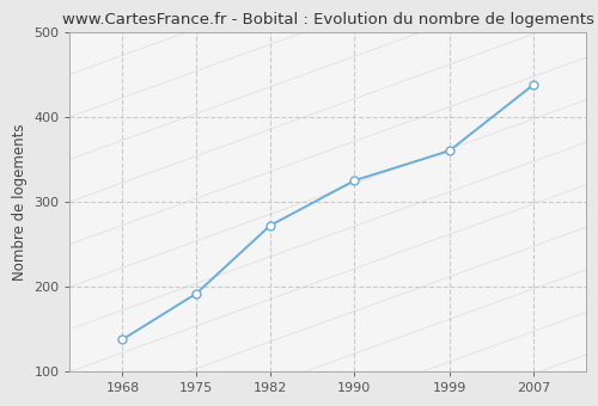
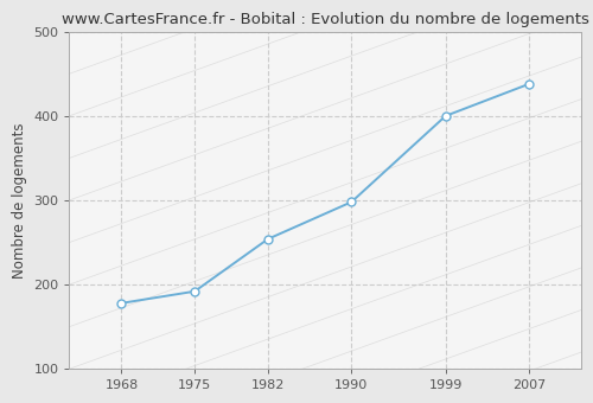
1968: 138 -> 178
1982: 272 -> 254
1990: 325 -> 298
1999: 360 -> 400
